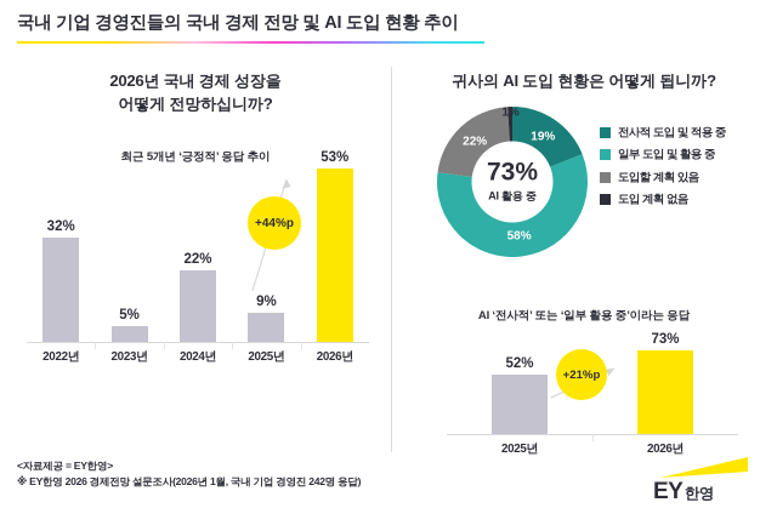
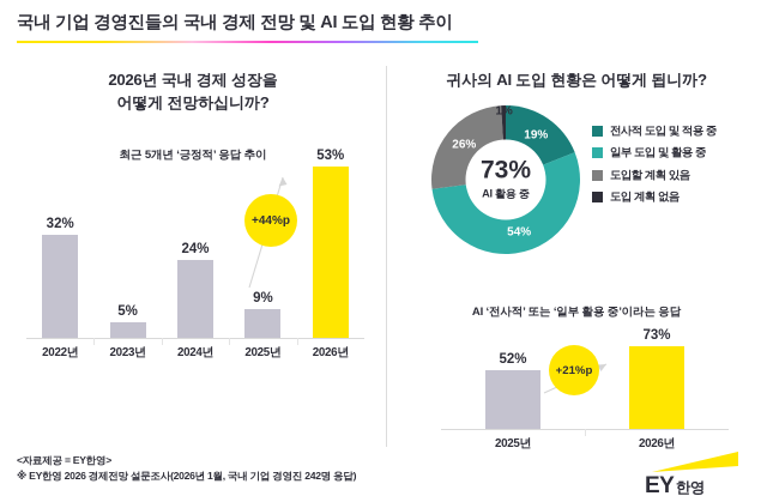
최근 5개년 ‘긍정적’ 응답 추이/2024년: 22% -> 24%
귀사의 AI 도입 현황은 어떻게 됩니까?/일부 도입 및 활용 중: 58% -> 54%
귀사의 AI 도입 현황은 어떻게 됩니까?/도입할 계획 있음: 22% -> 26%
